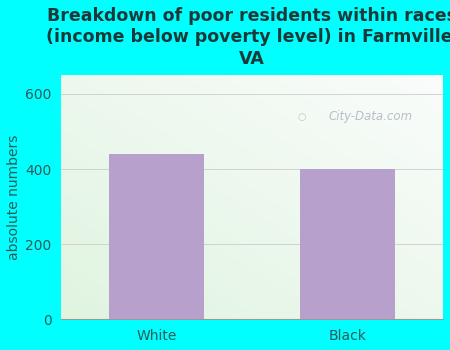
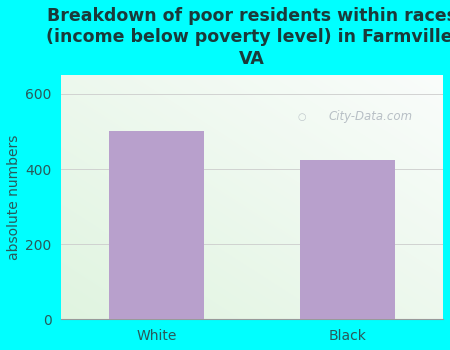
White: 440 -> 500
Black: 400 -> 425
